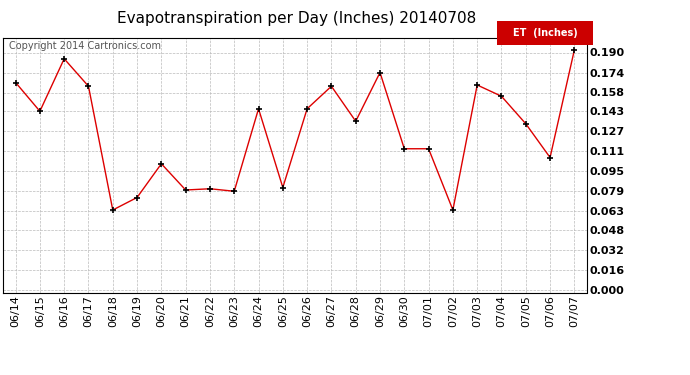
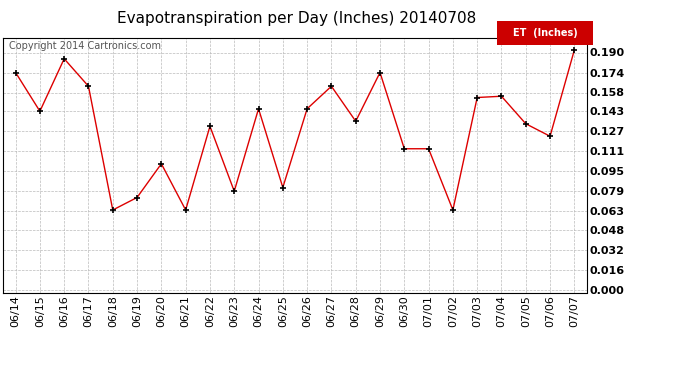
06/14: 0.166 -> 0.174
06/21: 0.080 -> 0.064
06/22: 0.081 -> 0.131
07/03: 0.164 -> 0.154
07/06: 0.106 -> 0.123
